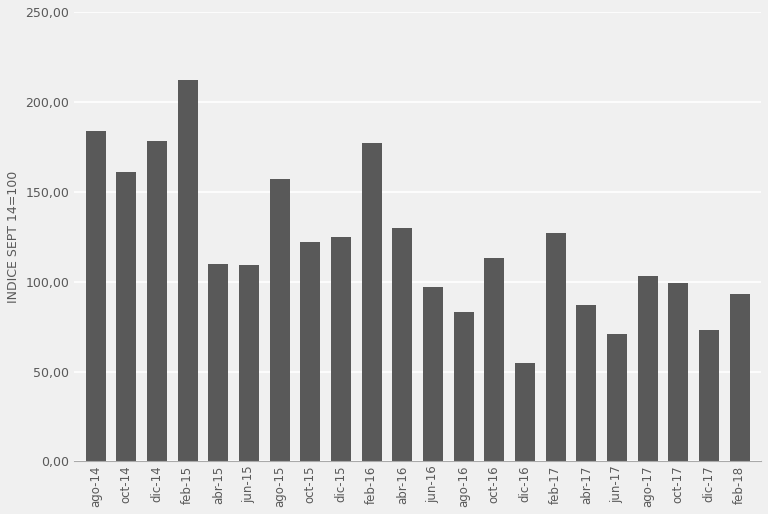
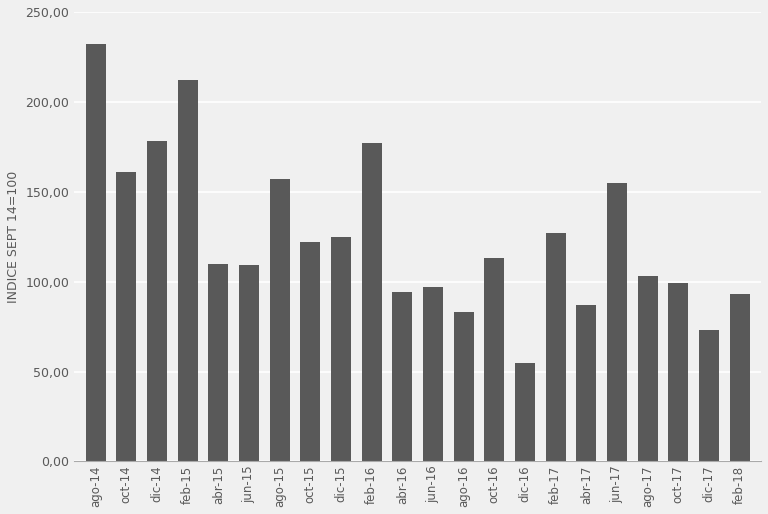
ago-14: 184 -> 232
abr-16: 130 -> 94
jun-17: 71 -> 155
